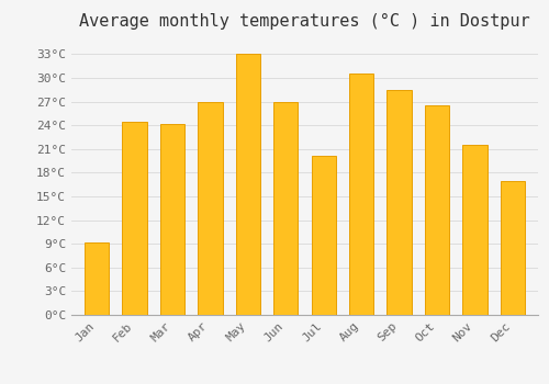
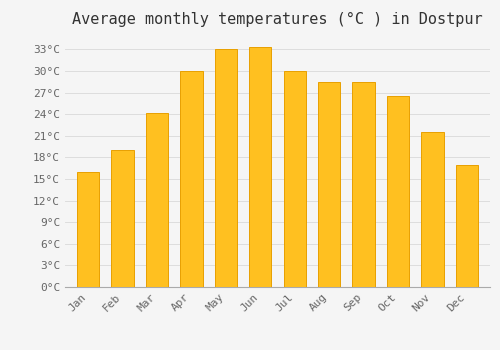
Jan: 9.2°C -> 16.0°C
Feb: 24.4°C -> 19.0°C
Apr: 27.0°C -> 30.0°C
Jun: 27.0°C -> 33.3°C
Jul: 20.2°C -> 30.0°C
Aug: 30.6°C -> 28.5°C
